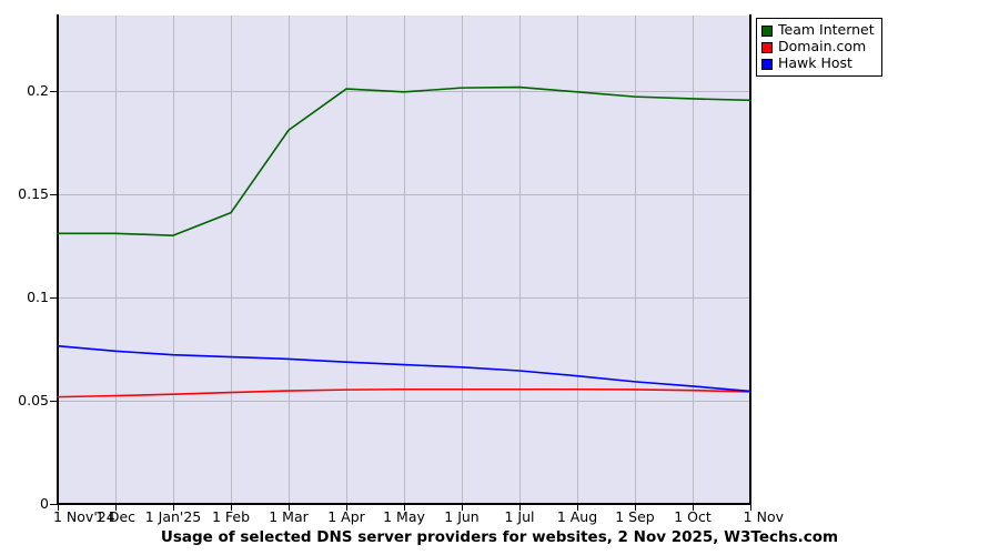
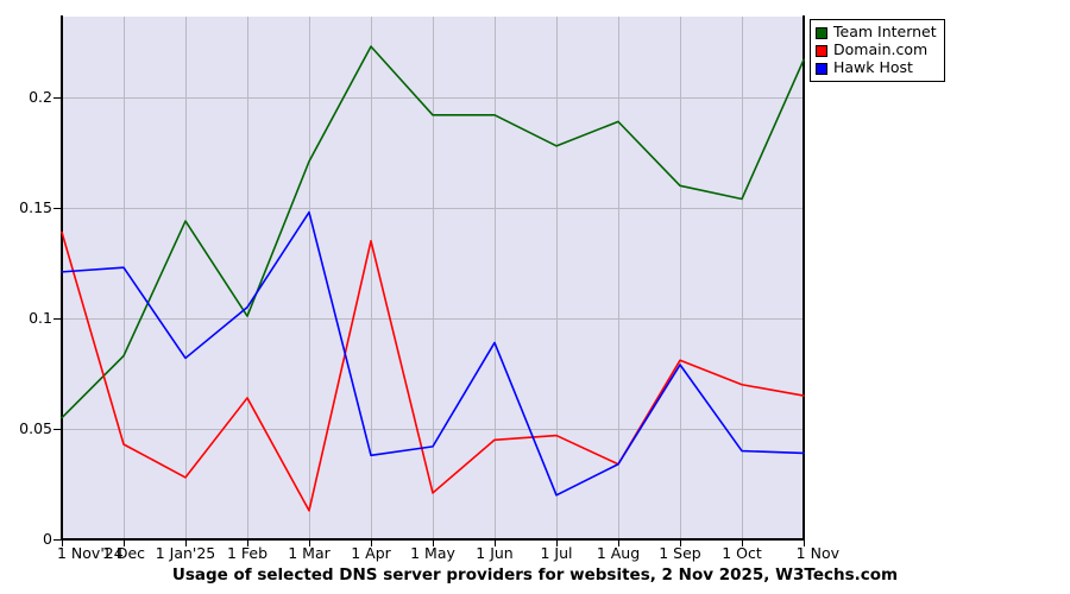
Team Internet/1 Nov'24: 0.131 -> 0.055
Domain.com/1 Nov'24: 0.052 -> 0.139
Hawk Host/1 Nov'24: 0.076 -> 0.121
Team Internet/1 Dec: 0.131 -> 0.083
Domain.com/1 Dec: 0.052 -> 0.043
Hawk Host/1 Dec: 0.074 -> 0.123
Team Internet/1 Jan'25: 0.130 -> 0.144
Domain.com/1 Jan'25: 0.053 -> 0.028
Hawk Host/1 Jan'25: 0.072 -> 0.082
Team Internet/1 Feb: 0.141 -> 0.101
Domain.com/1 Feb: 0.054 -> 0.064
Hawk Host/1 Feb: 0.071 -> 0.105
Team Internet/1 Mar: 0.181 -> 0.171
Domain.com/1 Mar: 0.055 -> 0.013
Hawk Host/1 Mar: 0.070 -> 0.148
Team Internet/1 Apr: 0.201 -> 0.223
Domain.com/1 Apr: 0.055 -> 0.135
Hawk Host/1 Apr: 0.069 -> 0.038
Team Internet/1 May: 0.200 -> 0.192
Domain.com/1 May: 0.056 -> 0.021
Hawk Host/1 May: 0.067 -> 0.042
Team Internet/1 Jun: 0.202 -> 0.192
Domain.com/1 Jun: 0.056 -> 0.045
Hawk Host/1 Jun: 0.066 -> 0.089
Team Internet/1 Jul: 0.202 -> 0.178
Domain.com/1 Jul: 0.056 -> 0.047
Hawk Host/1 Jul: 0.065 -> 0.020
Team Internet/1 Aug: 0.200 -> 0.189
Domain.com/1 Aug: 0.056 -> 0.034
Hawk Host/1 Aug: 0.062 -> 0.034
Team Internet/1 Sep: 0.197 -> 0.160
Domain.com/1 Sep: 0.055 -> 0.081
Hawk Host/1 Sep: 0.059 -> 0.079
Team Internet/1 Oct: 0.196 -> 0.154
Domain.com/1 Oct: 0.055 -> 0.070
Hawk Host/1 Oct: 0.057 -> 0.040
Team Internet/1 Nov: 0.196 -> 0.217
Domain.com/1 Nov: 0.054 -> 0.065
Hawk Host/1 Nov: 0.055 -> 0.039
